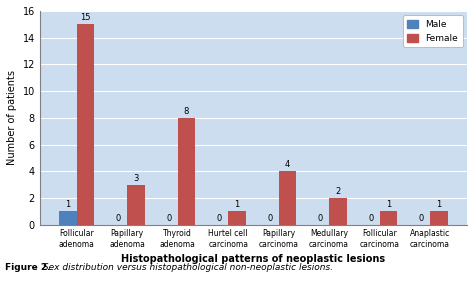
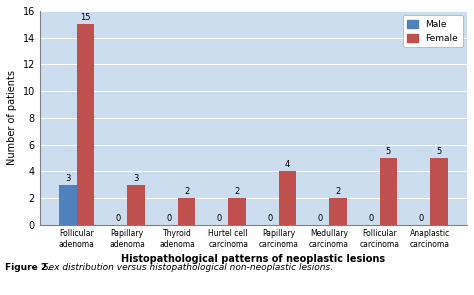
Male/Follicular adenoma: 1 -> 3
Female/Thyroid adenoma: 8 -> 2
Female/Hurtel cell carcinoma: 1 -> 2
Female/Follicular carcinoma: 1 -> 5
Female/Anaplastic carcinoma: 1 -> 5
